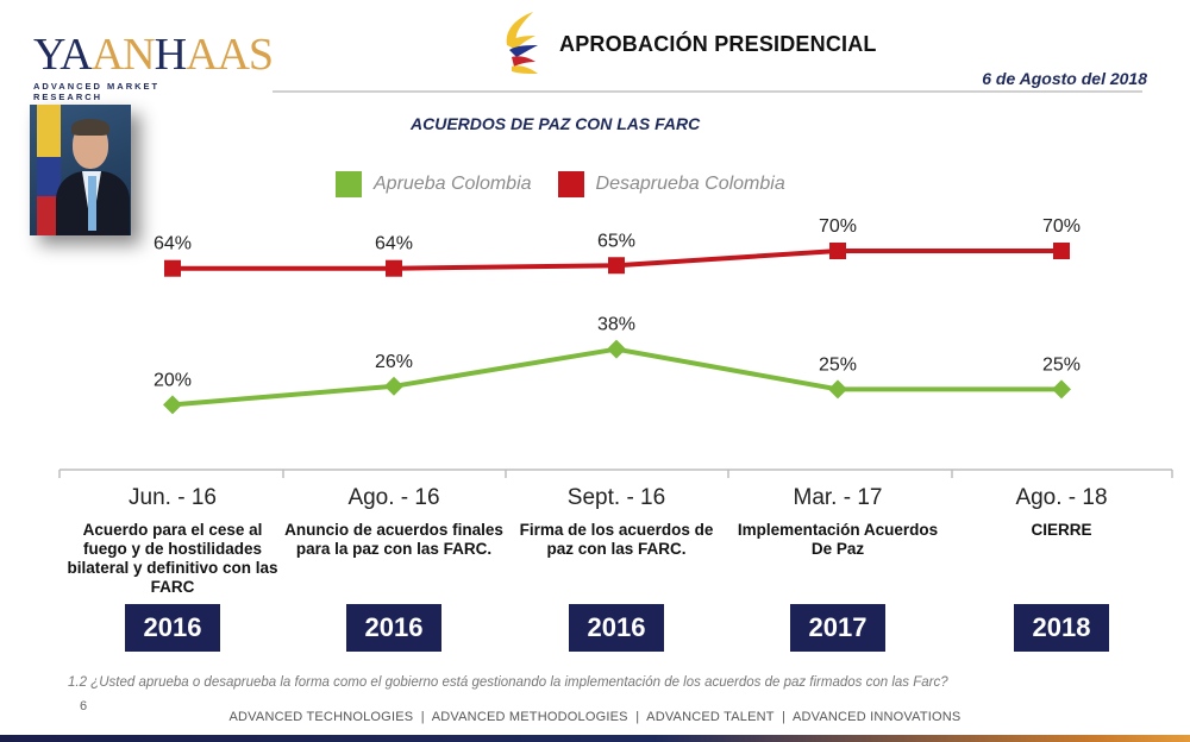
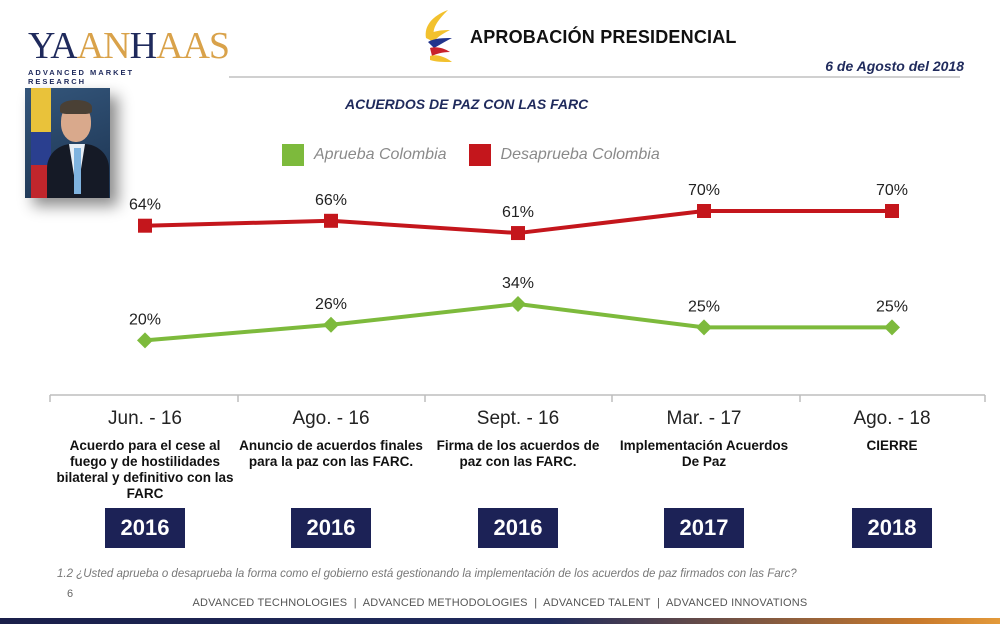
Desaprueba Colombia/Ago. - 16: 64% -> 66%
Aprueba Colombia/Sept. - 16: 38% -> 34%
Desaprueba Colombia/Sept. - 16: 65% -> 61%
